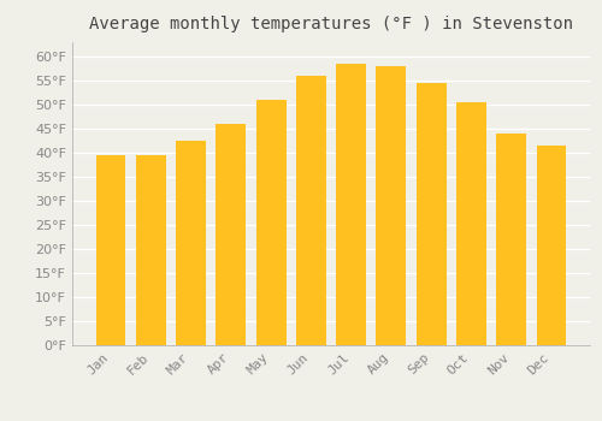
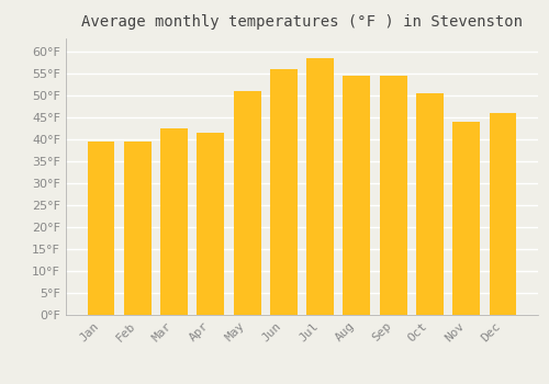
Apr: 46.0°F -> 41.5°F
Aug: 58.0°F -> 54.5°F
Dec: 41.5°F -> 46.0°F
